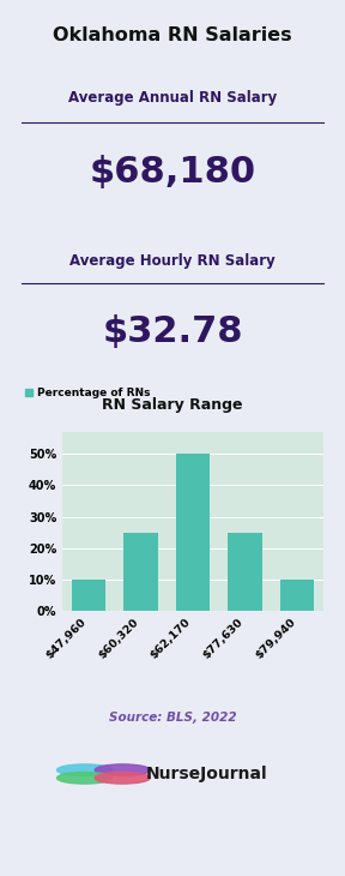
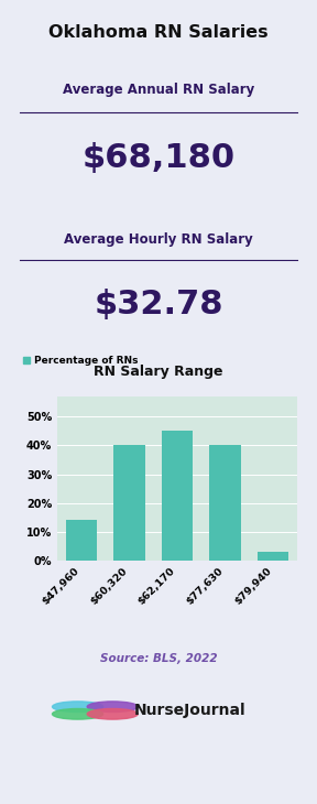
$47,960: 10% -> 14%
$60,320: 25% -> 40%
$62,170: 50% -> 45%
$77,630: 25% -> 40%
$79,940: 10% -> 3%
